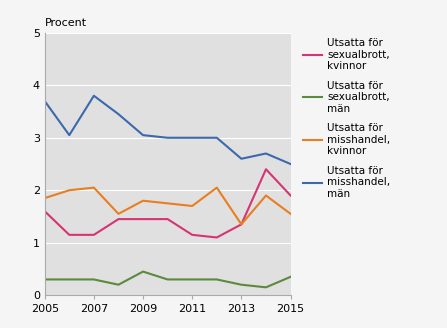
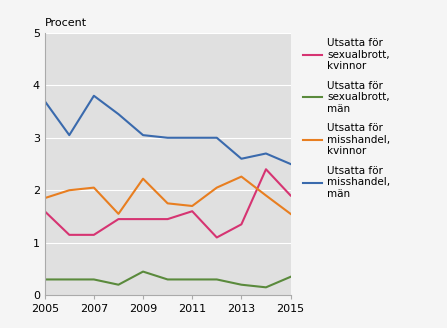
Utsatta för misshandel, kvinnor/2009: 1.80 -> 2.22
Utsatta för sexualbrott, kvinnor/2011: 1.15 -> 1.60
Utsatta för misshandel, kvinnor/2013: 1.35 -> 2.26
